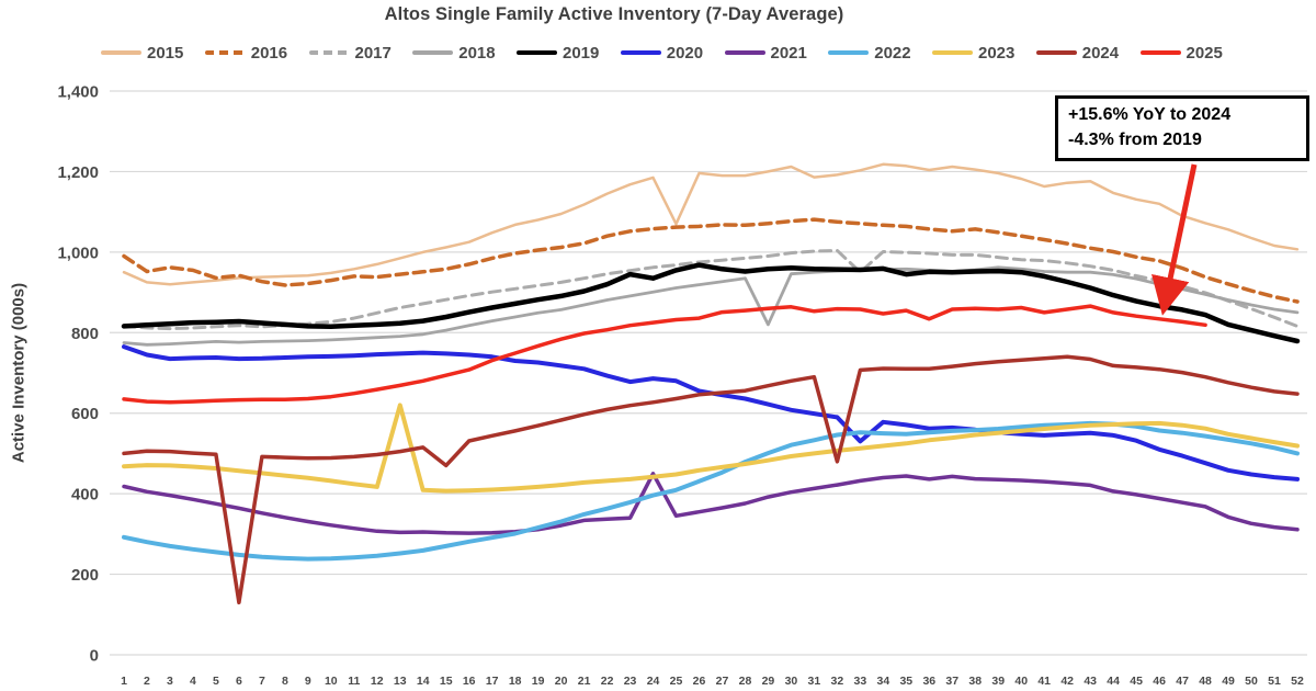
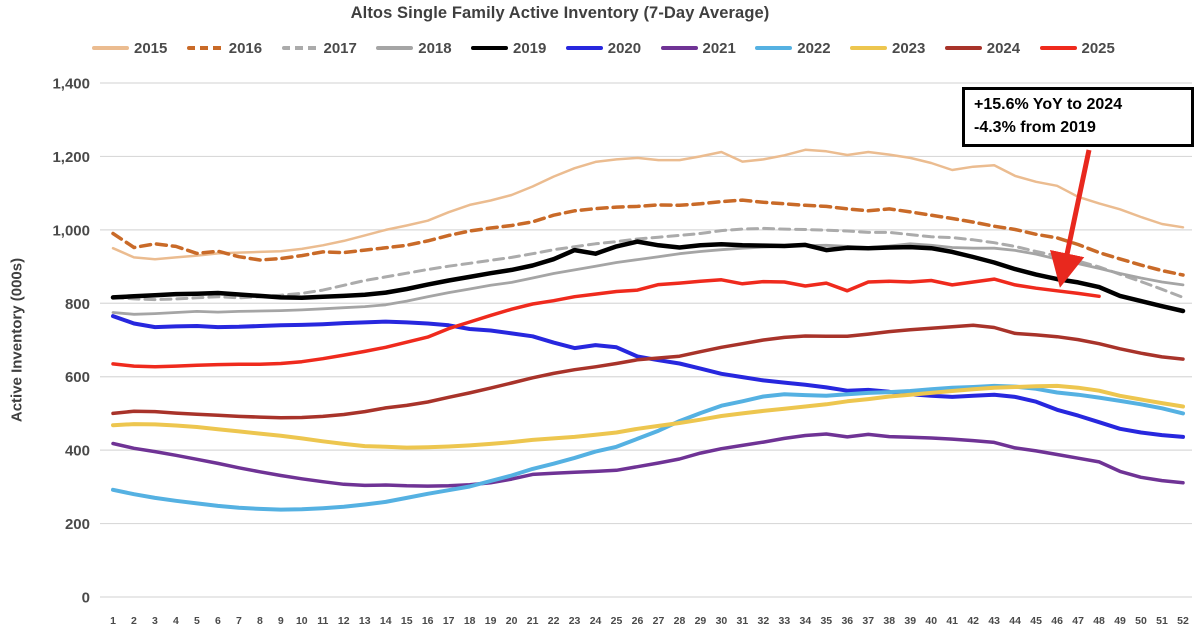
2024/6: 130 -> 500
2023/13: 620 -> 410
2024/15: 470 -> 520
2021/24: 450 -> 340
2015/25: 1070 -> 1190
2018/29: 820 -> 940
2024/32: 480 -> 700
2017/33: 950 -> 1000
2020/33: 530 -> 580
